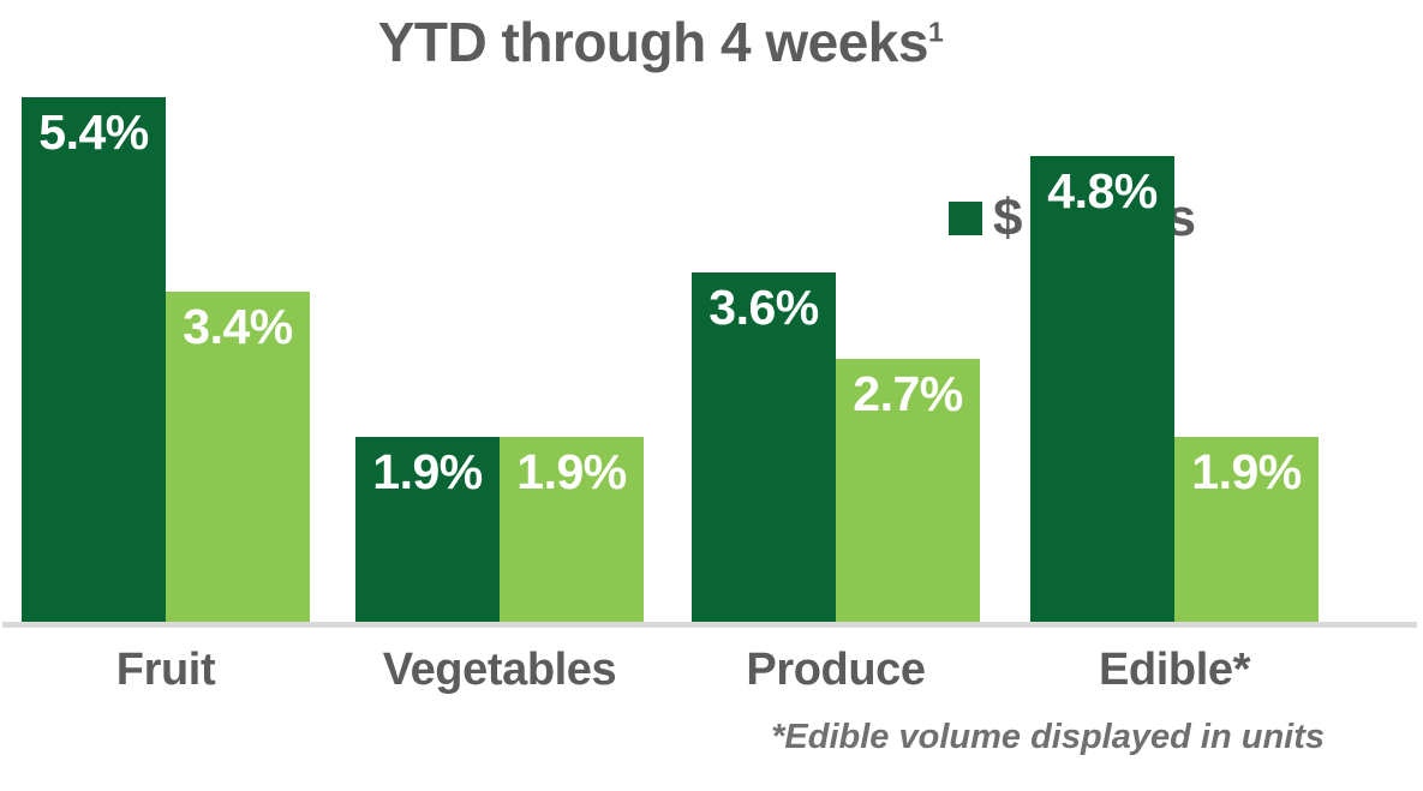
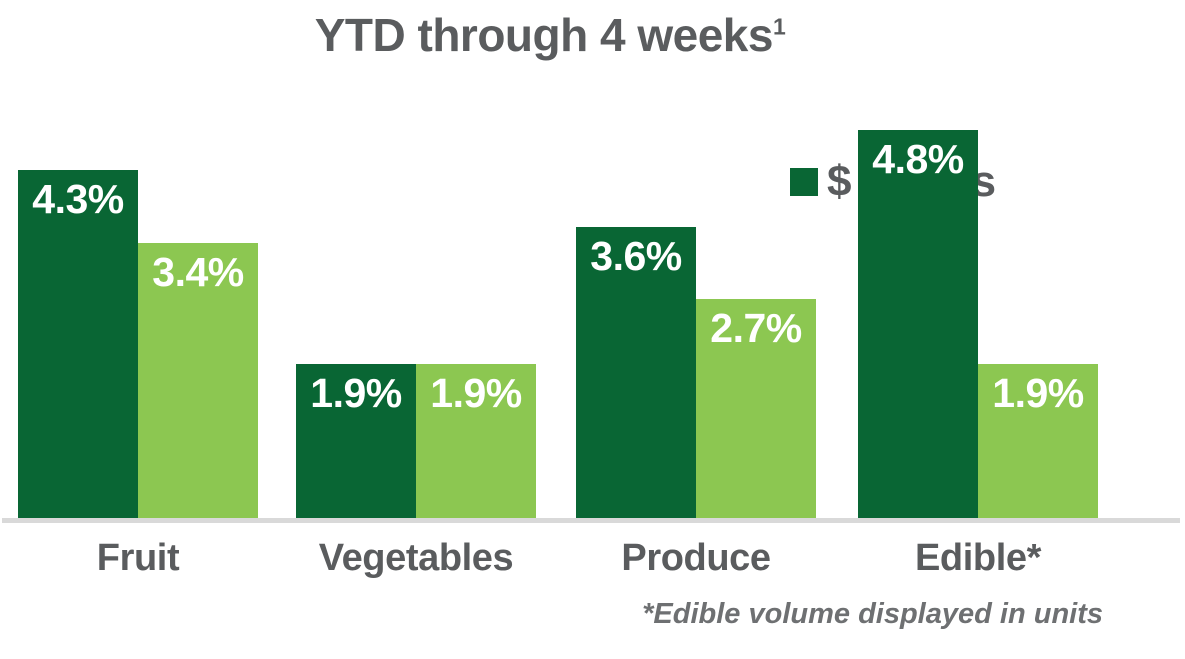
$/Fruit: 5.4% -> 4.3%
